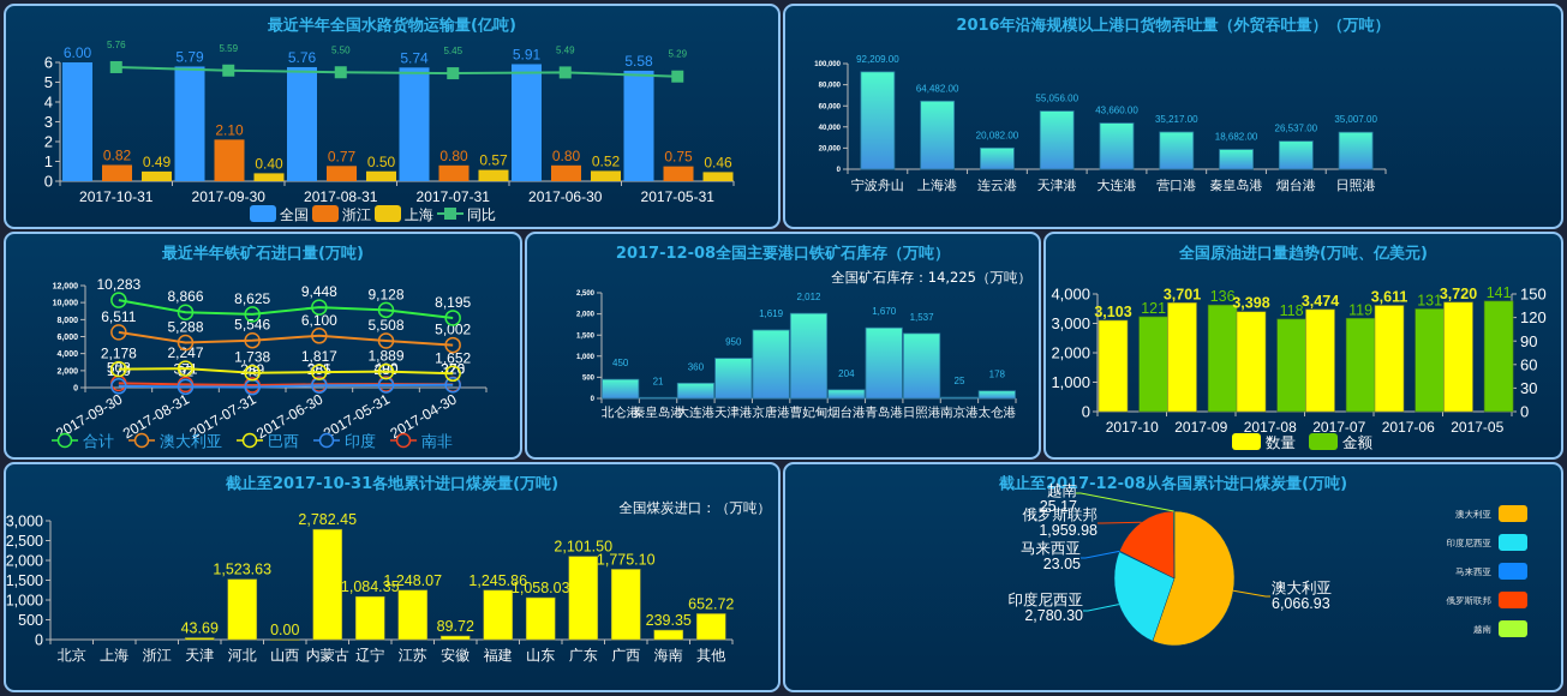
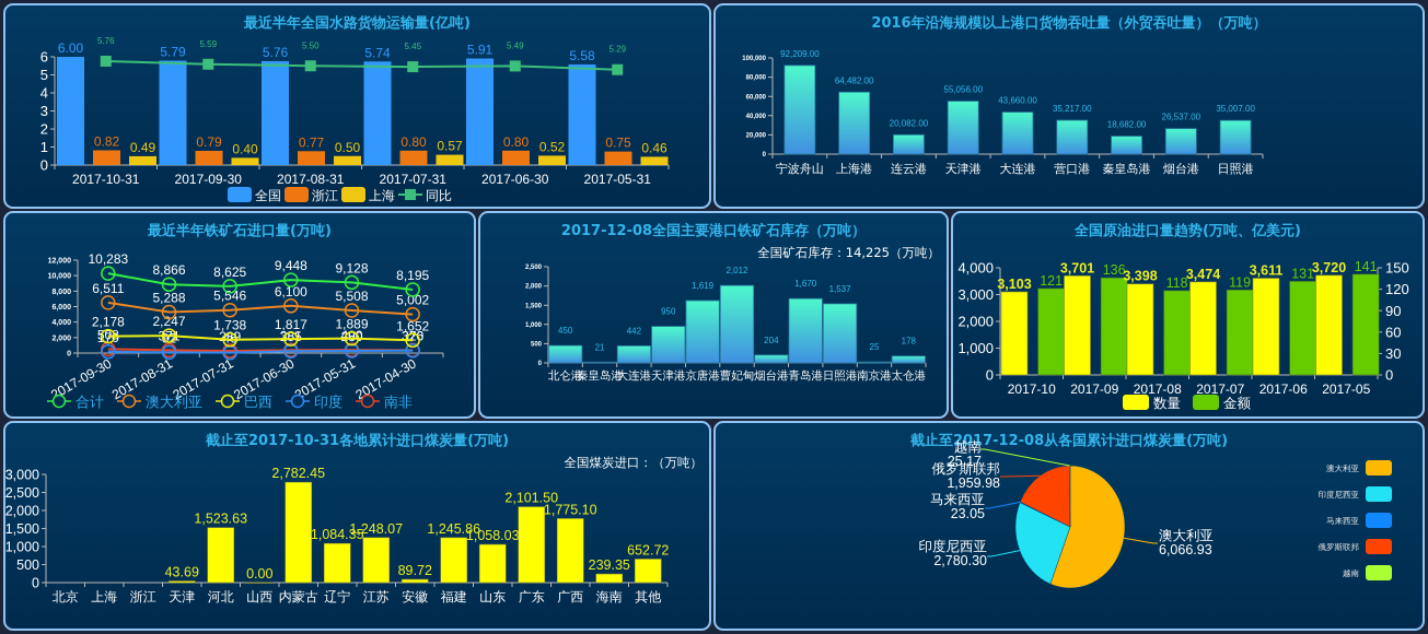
最近半年全国水路货物运输量(亿吨)/浙江/2017-09-30: 2.10 -> 0.79
2017-12-08全国主要港口铁矿石库存（万吨）/大连港: 360 -> 442
